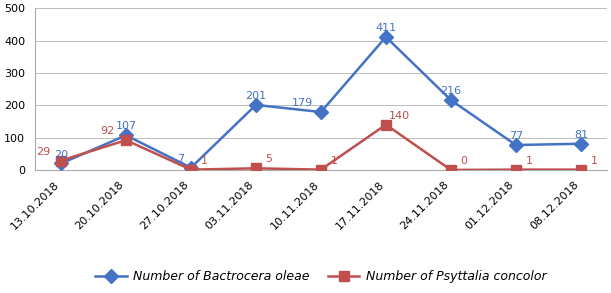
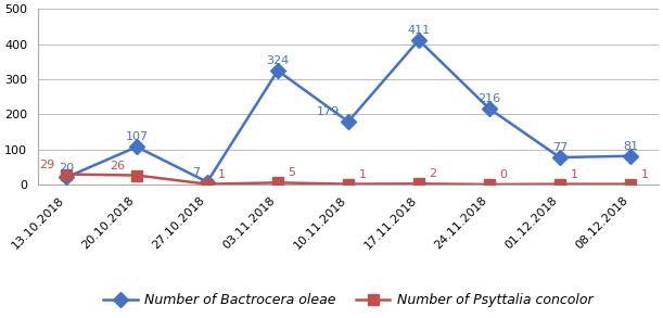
Number of Psyttalia concolor/20.10.2018: 92 -> 26
Number of Bactrocera oleae/03.11.2018: 201 -> 324
Number of Psyttalia concolor/17.11.2018: 140 -> 2
